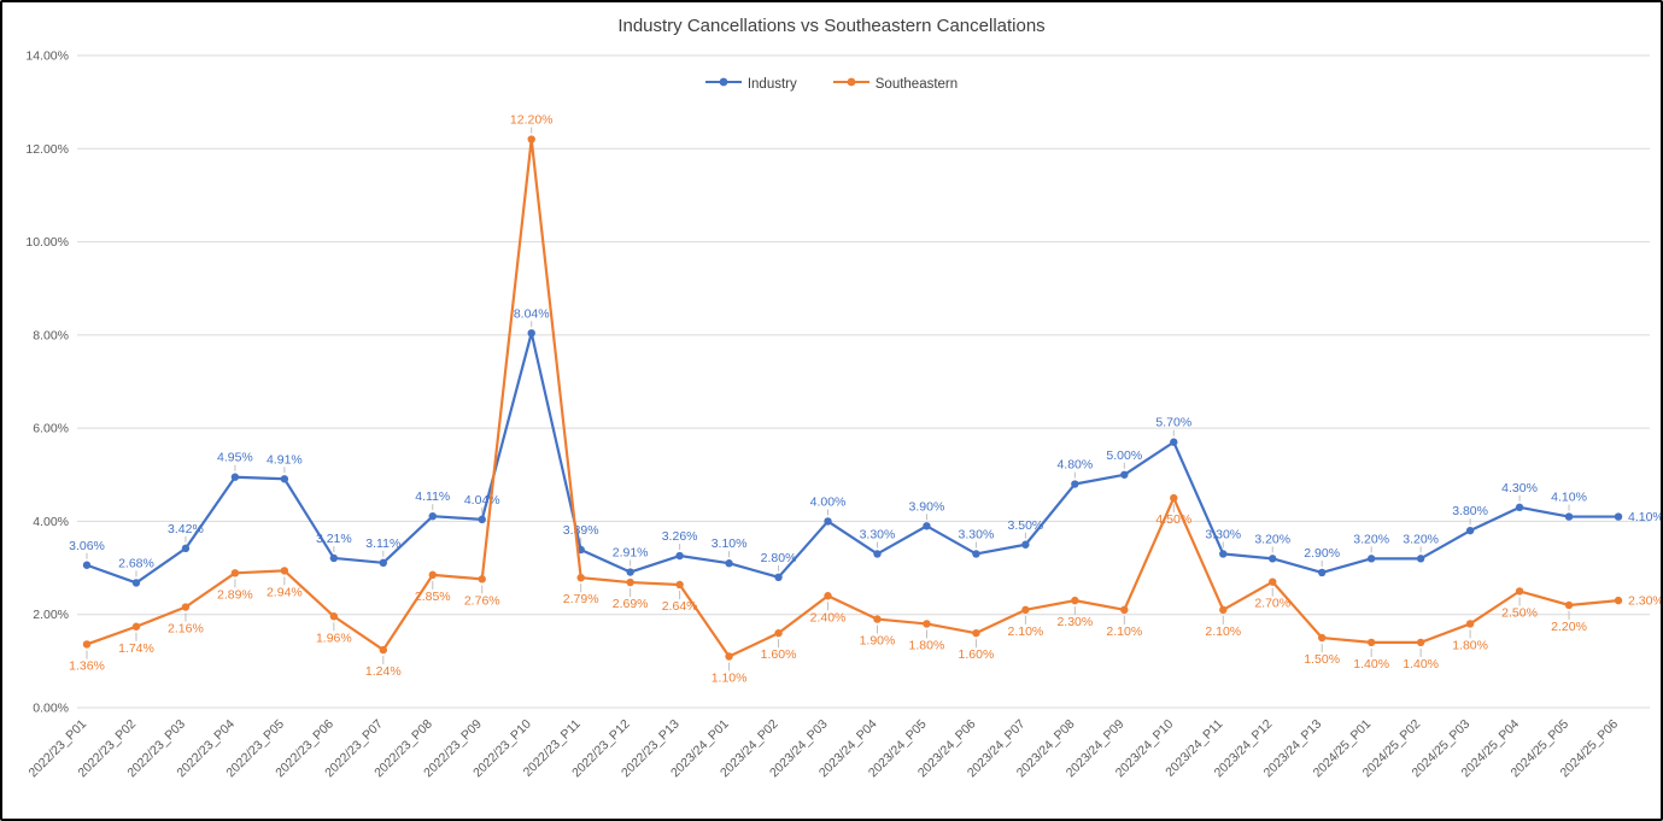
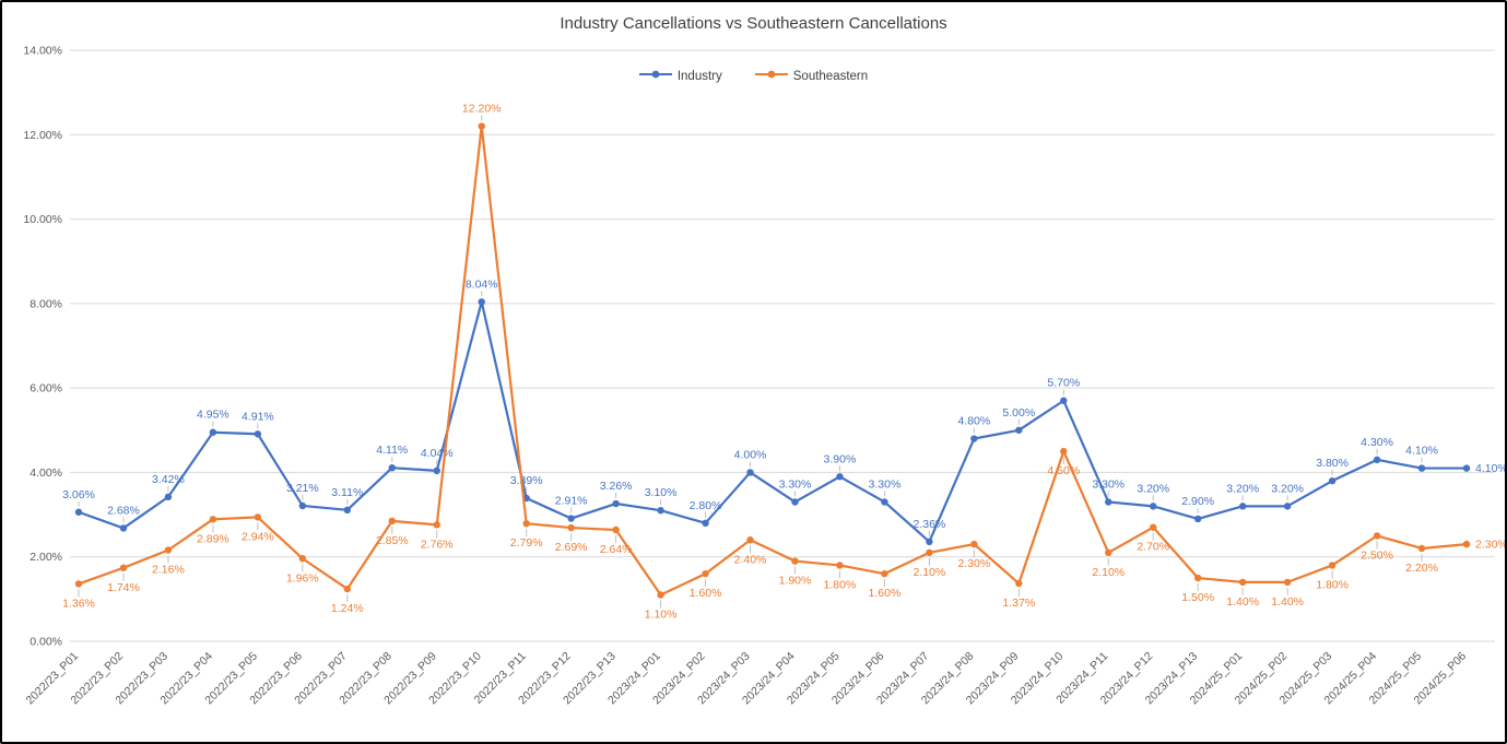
Industry/2023/24_P07: 3.50% -> 2.36%
Southeastern/2023/24_P09: 2.10% -> 1.37%
